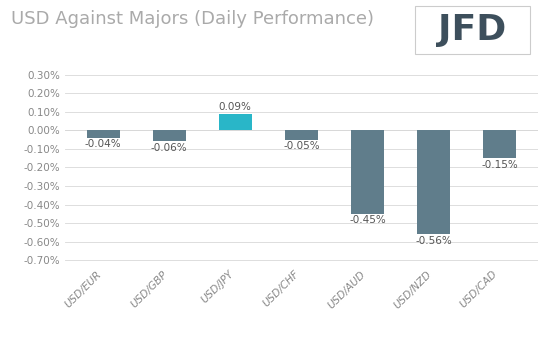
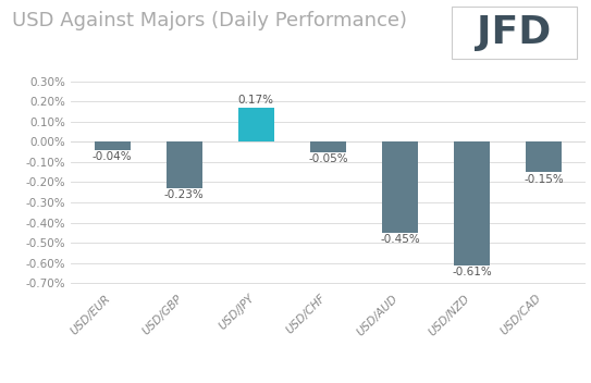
USD/GBP: -0.06% -> -0.23%
USD/JPY: 0.09% -> 0.17%
USD/NZD: -0.56% -> -0.61%
